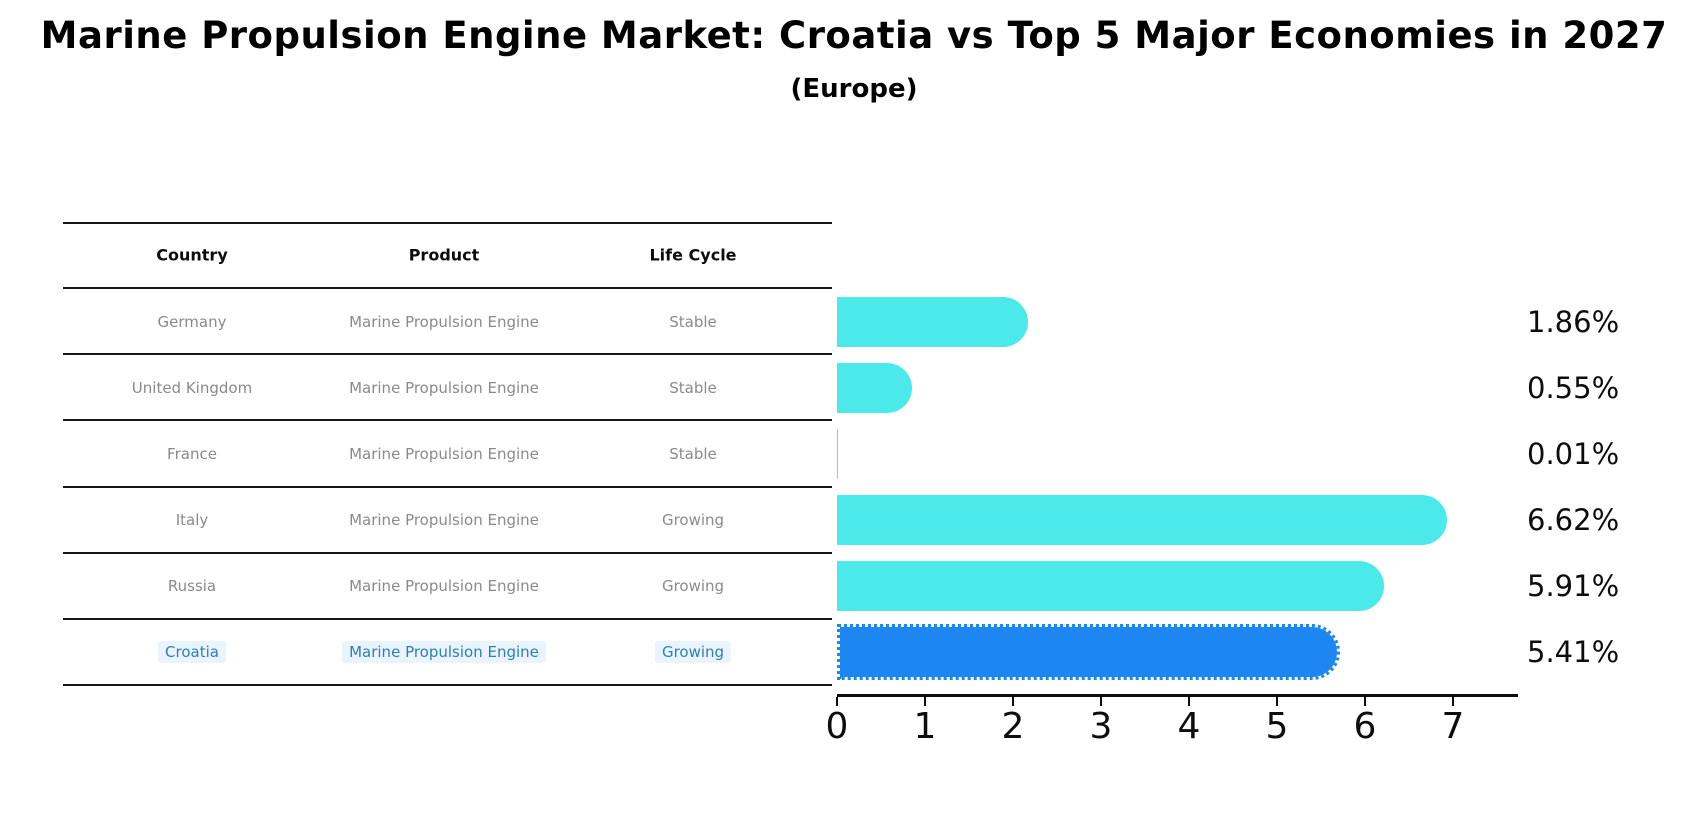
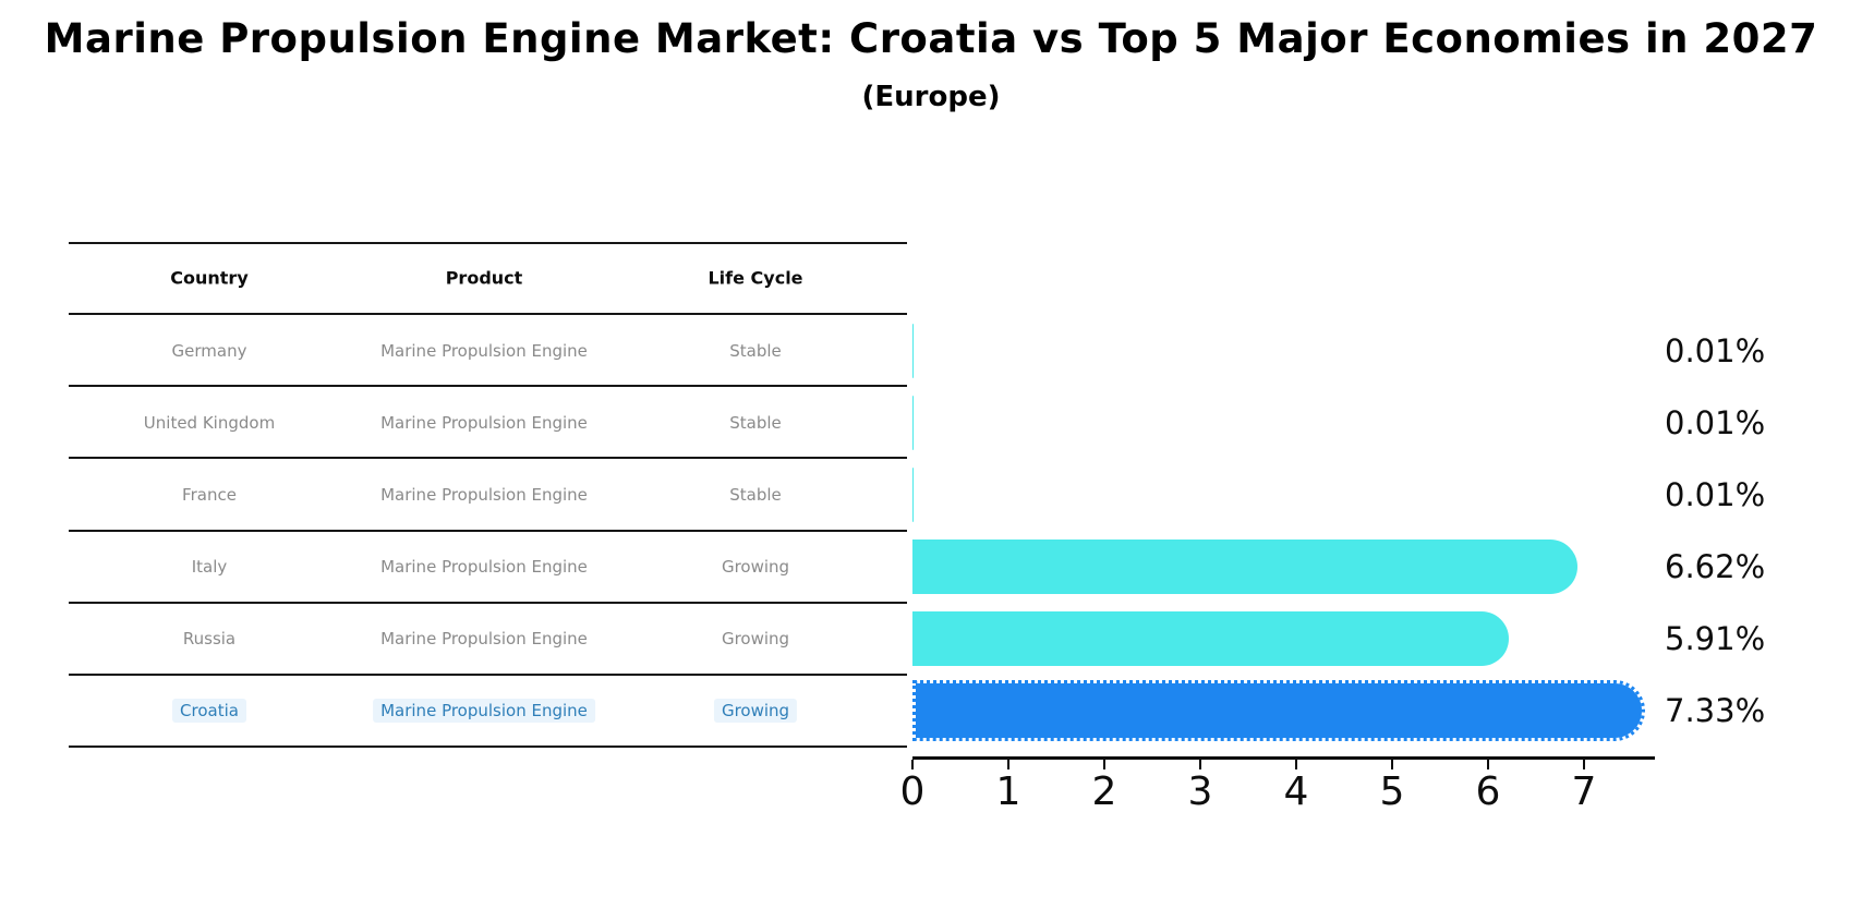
Germany: 1.86% -> 0.01%
United Kingdom: 0.55% -> 0.01%
Croatia: 5.41% -> 7.33%
